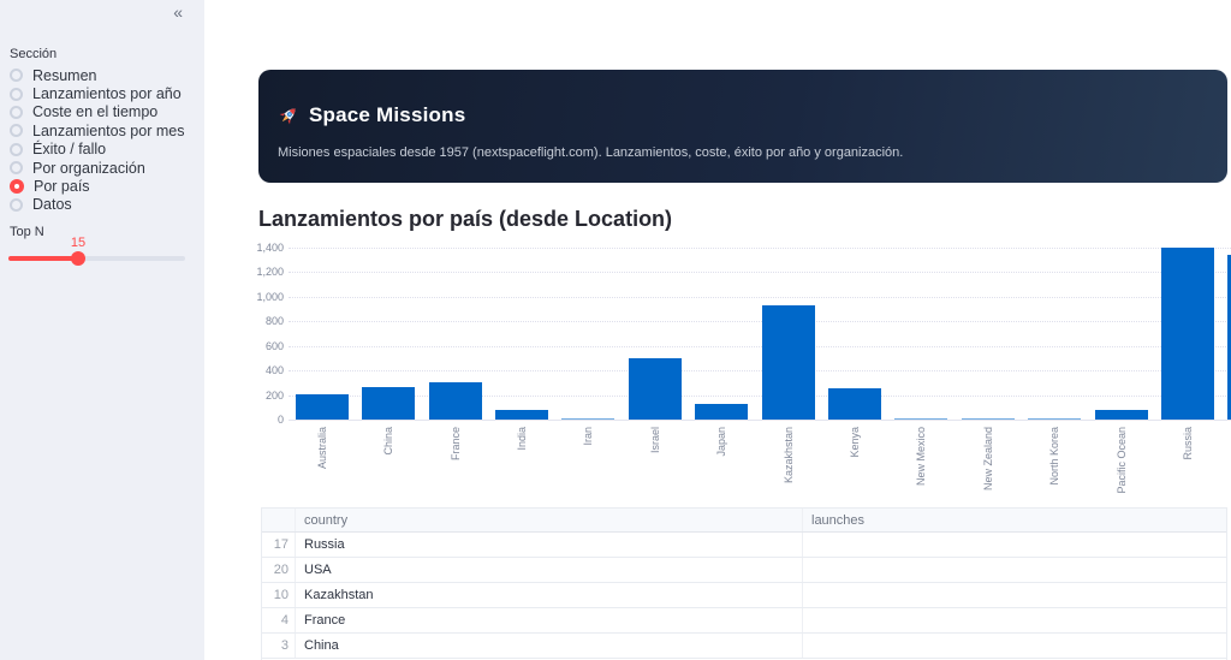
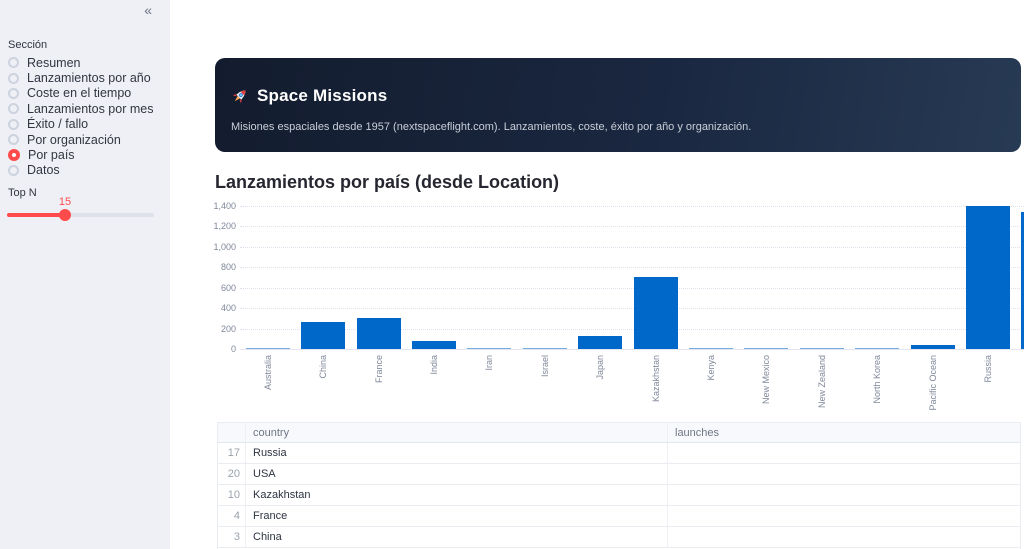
Australia: 210 -> 10
Israel: 500 -> 10
Kazakhstan: 930 -> 700
Kenya: 250 -> 10
Pacific Ocean: 80 -> 40
